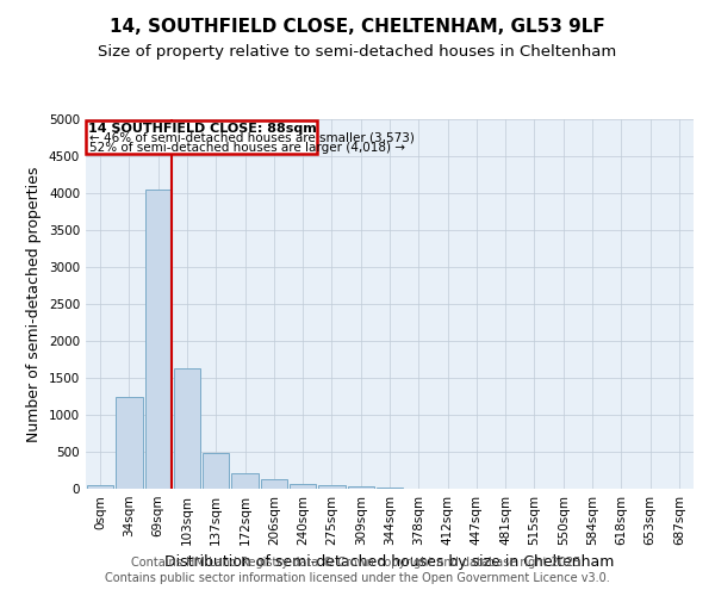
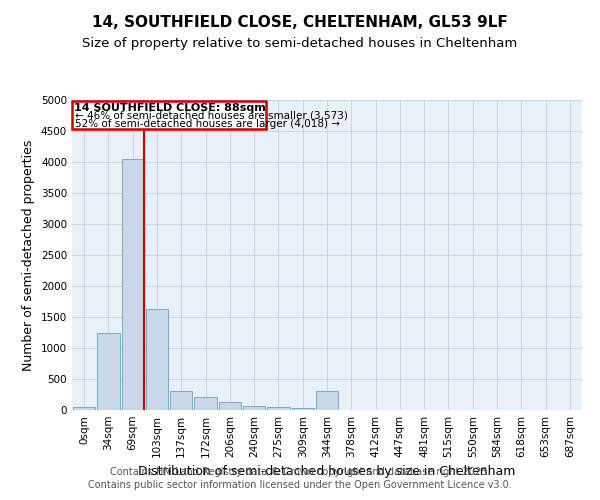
137sqm: 480 -> 300
344sqm: 20 -> 300
